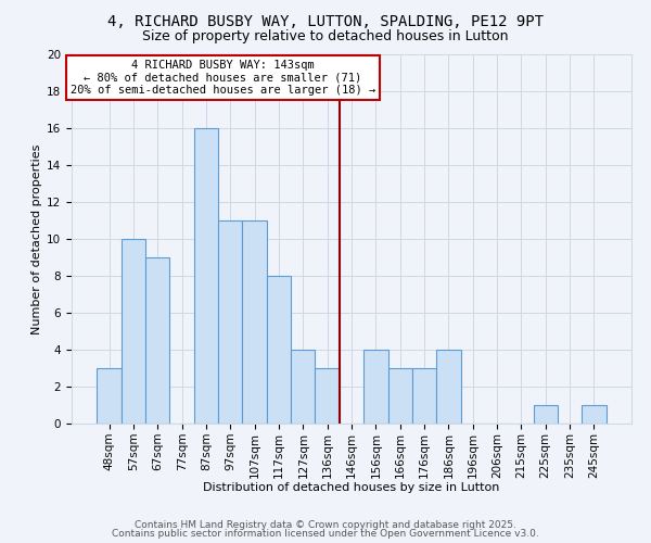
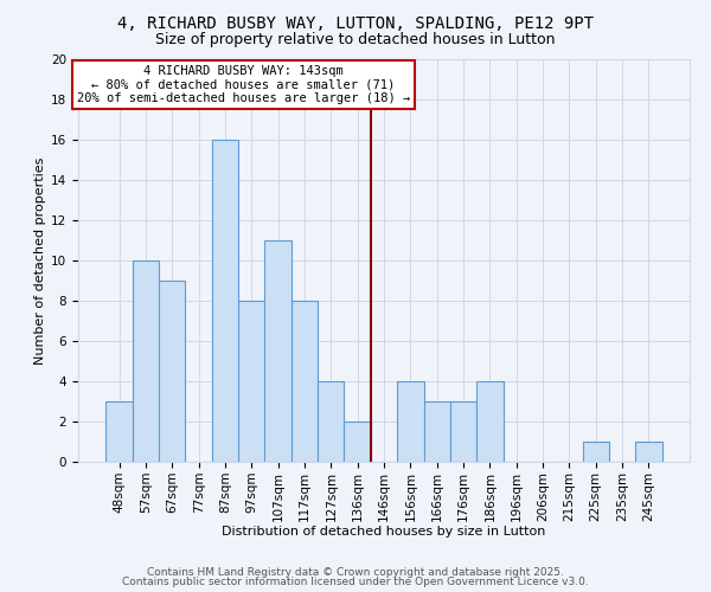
97sqm: 11 -> 8
136sqm: 3 -> 2
